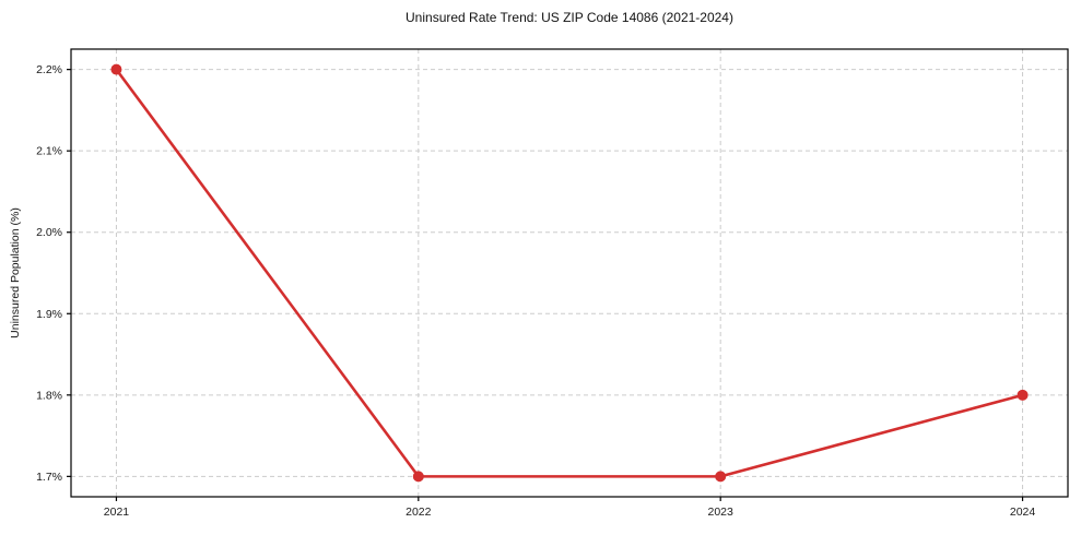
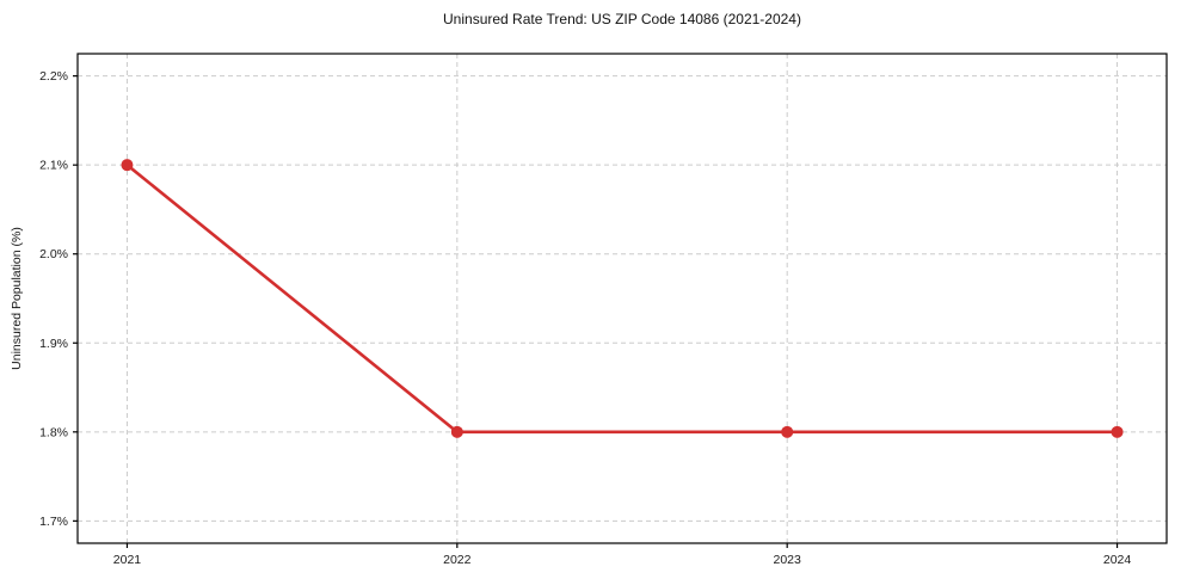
2021: 2.2% -> 2.1%
2022: 1.7% -> 1.8%
2023: 1.7% -> 1.8%
